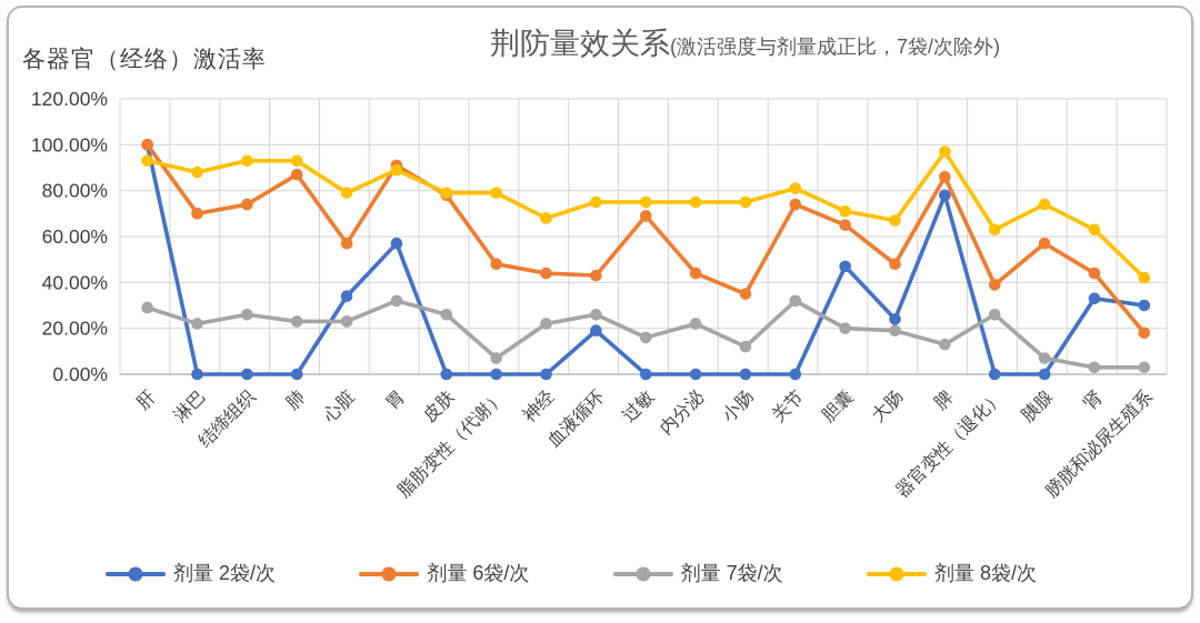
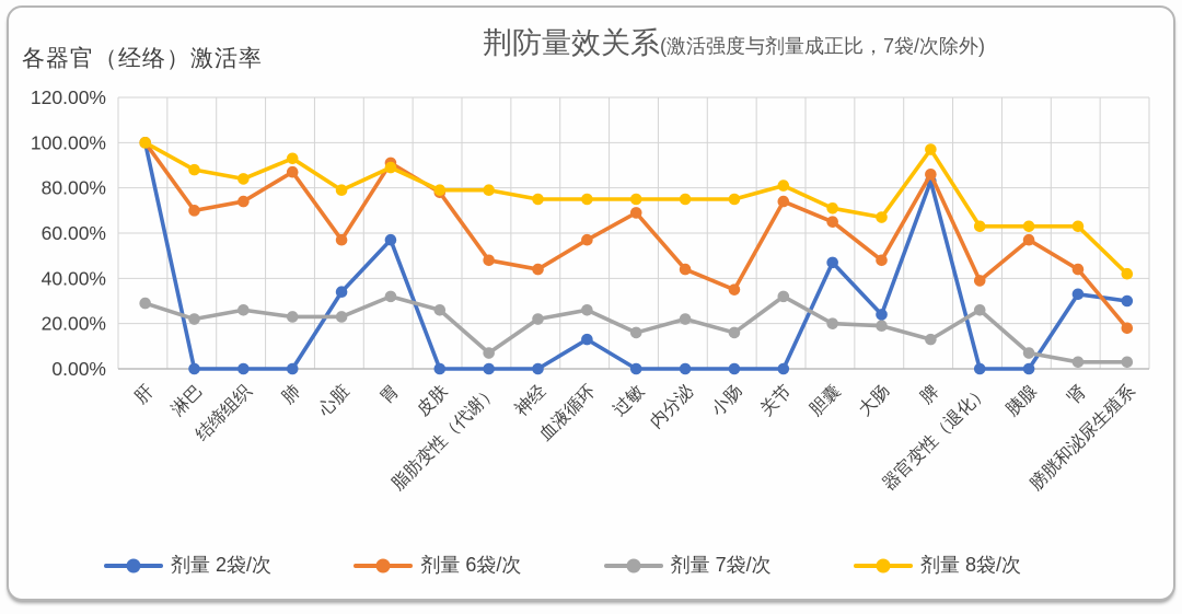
剂量 8袋/次/肝: 93% -> 100%
剂量 8袋/次/结缔组织: 93% -> 84%
剂量 8袋/次/神经: 68% -> 75%
剂量 2袋/次/血液循环: 19% -> 13%
剂量 6袋/次/血液循环: 43% -> 57%
剂量 7袋/次/小肠: 12% -> 16%
剂量 2袋/次/脾: 78% -> 83%
剂量 8袋/次/胰腺: 74% -> 63%
